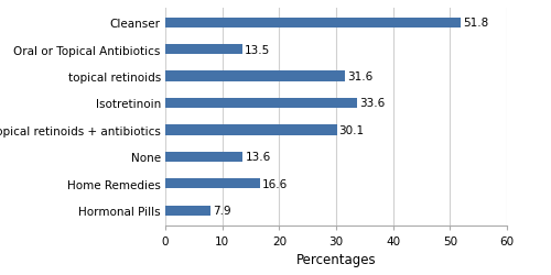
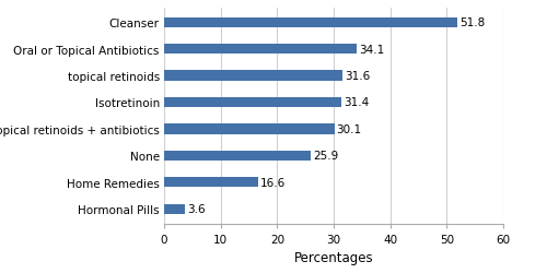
Oral or Topical Antibiotics: 13.5 -> 34.1
Isotretinoin: 33.6 -> 31.4
None: 13.6 -> 25.9
Hormonal Pills: 7.9 -> 3.6
